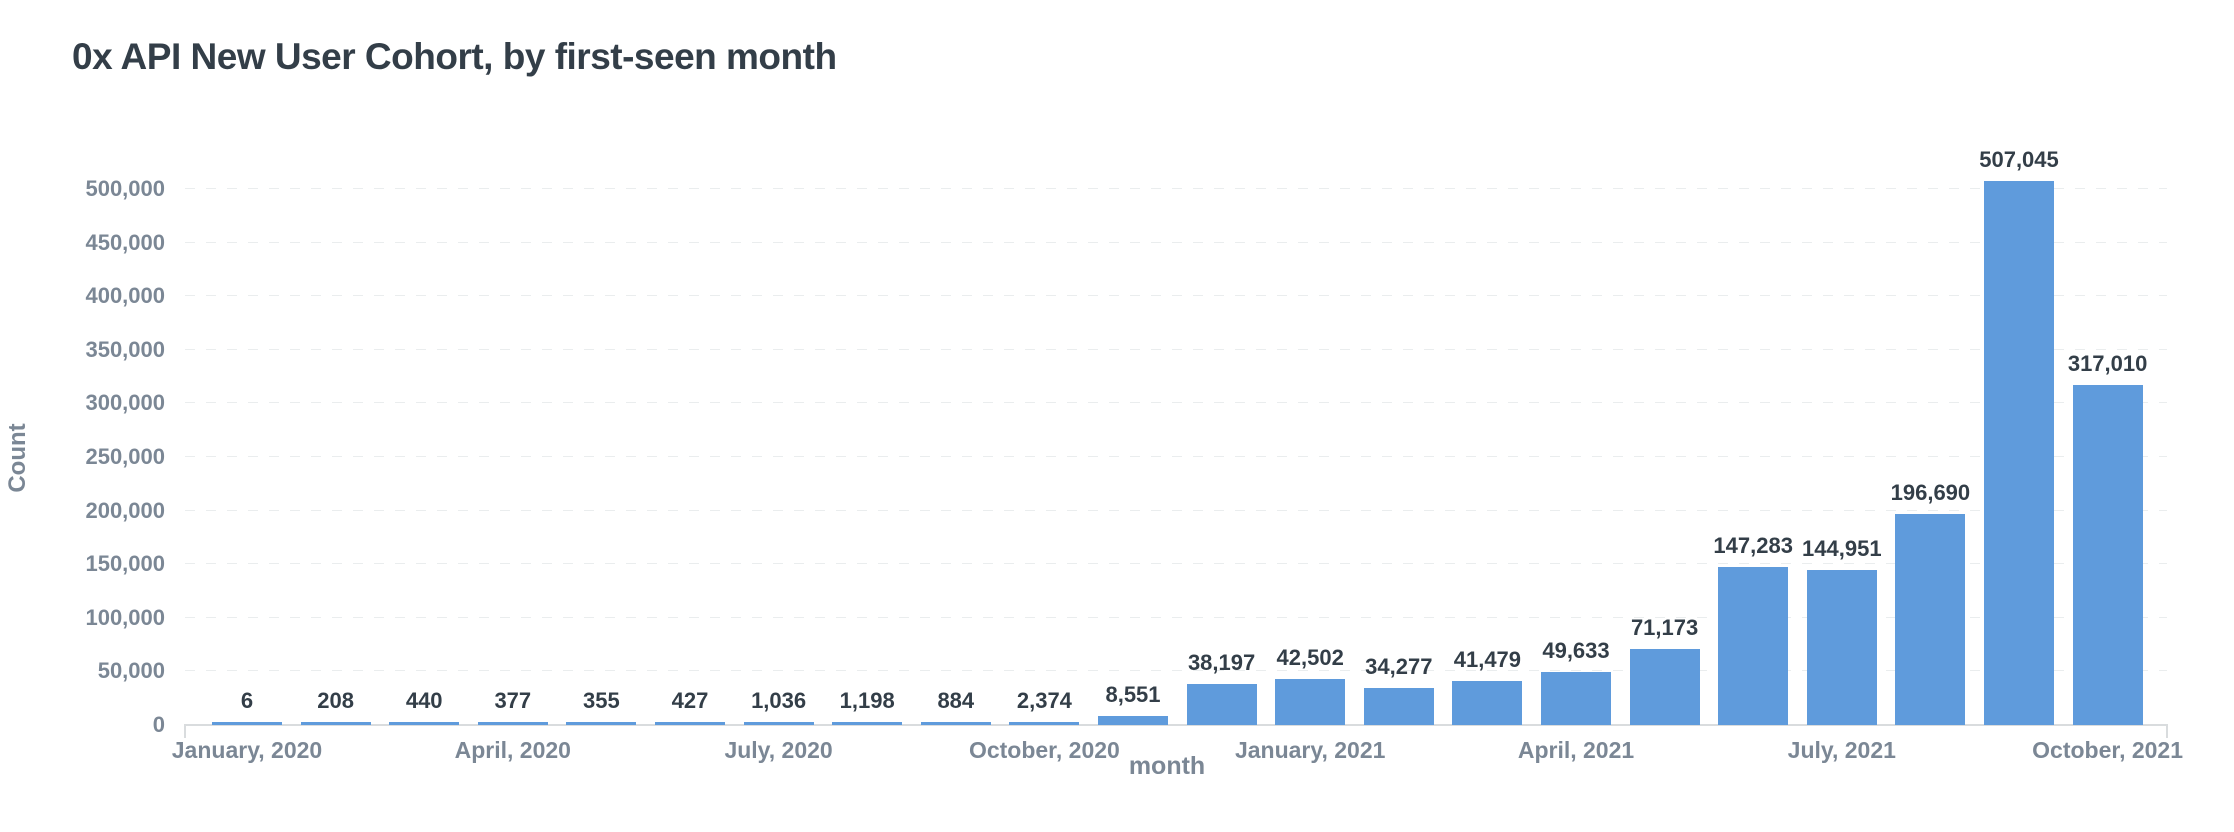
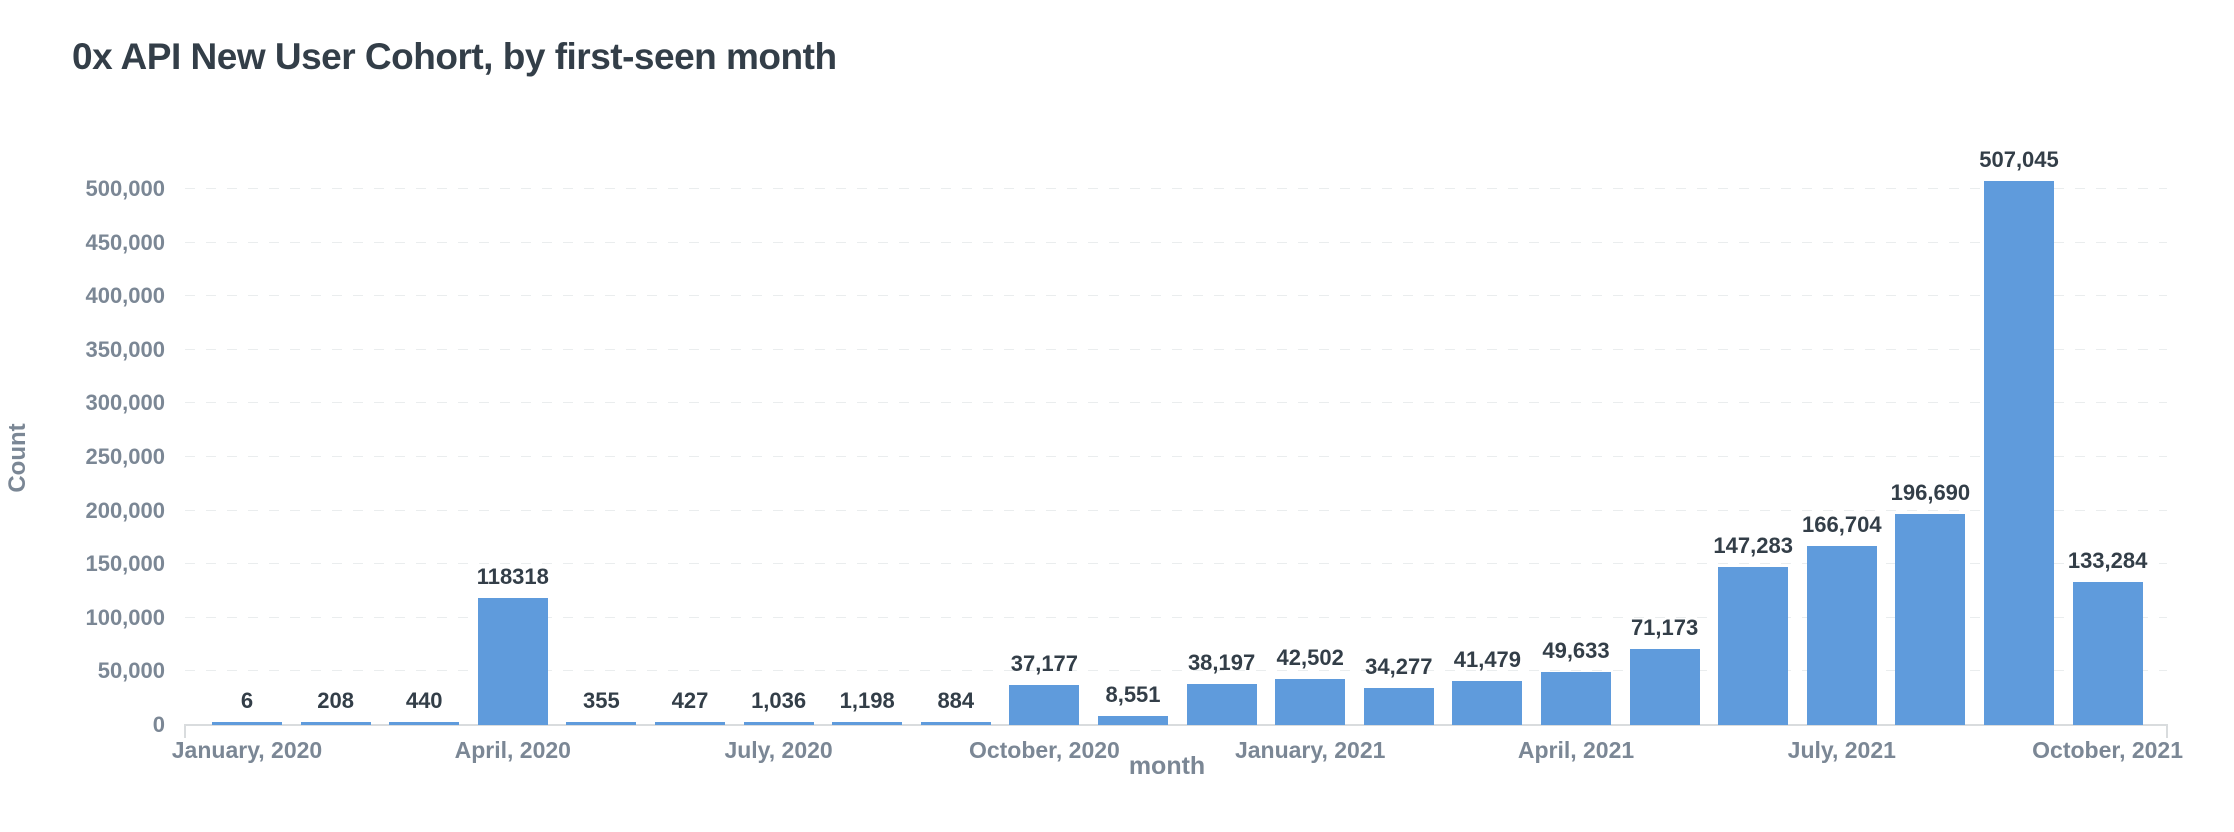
April, 2020: 377 -> 118318
October, 2020: 2,374 -> 37,177
July, 2021: 144,951 -> 166,704
October, 2021: 317,010 -> 133,284
